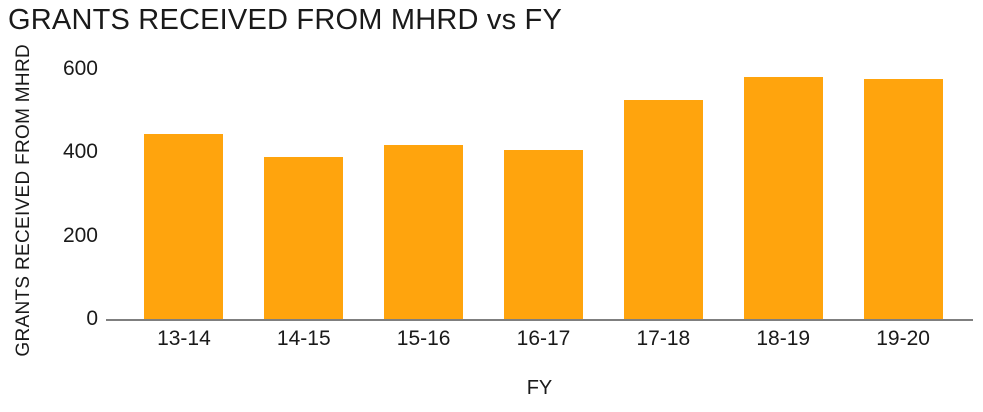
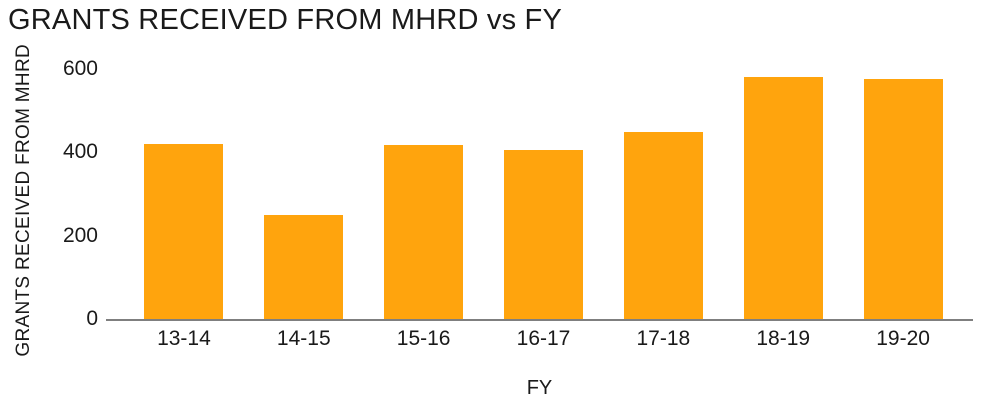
13-14: 440 -> 420
14-15: 390 -> 250
17-18: 520 -> 450
